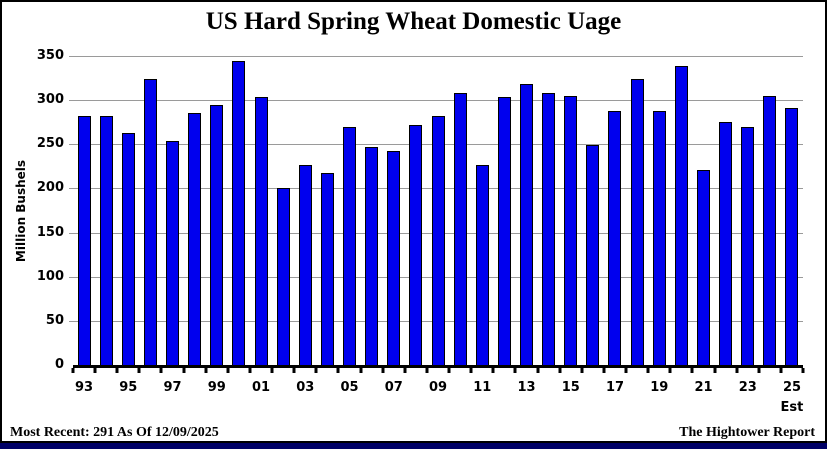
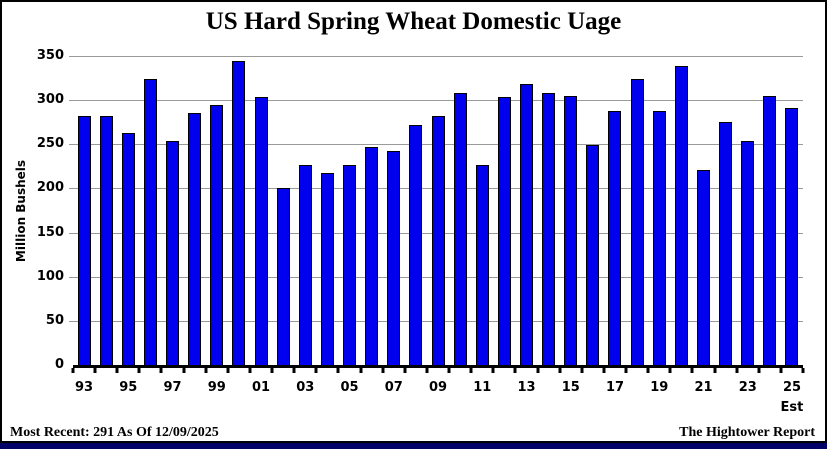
05: 270 -> 230
23: 270 -> 250
